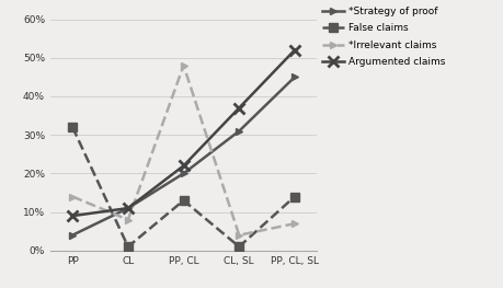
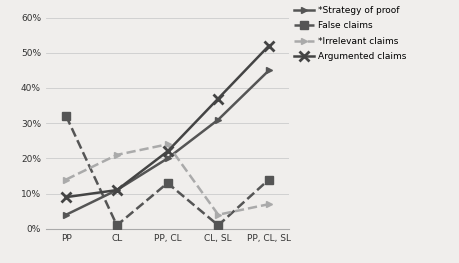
*Irrelevant claims/CL: 8% -> 21%
*Irrelevant claims/PP, CL: 48% -> 24%
